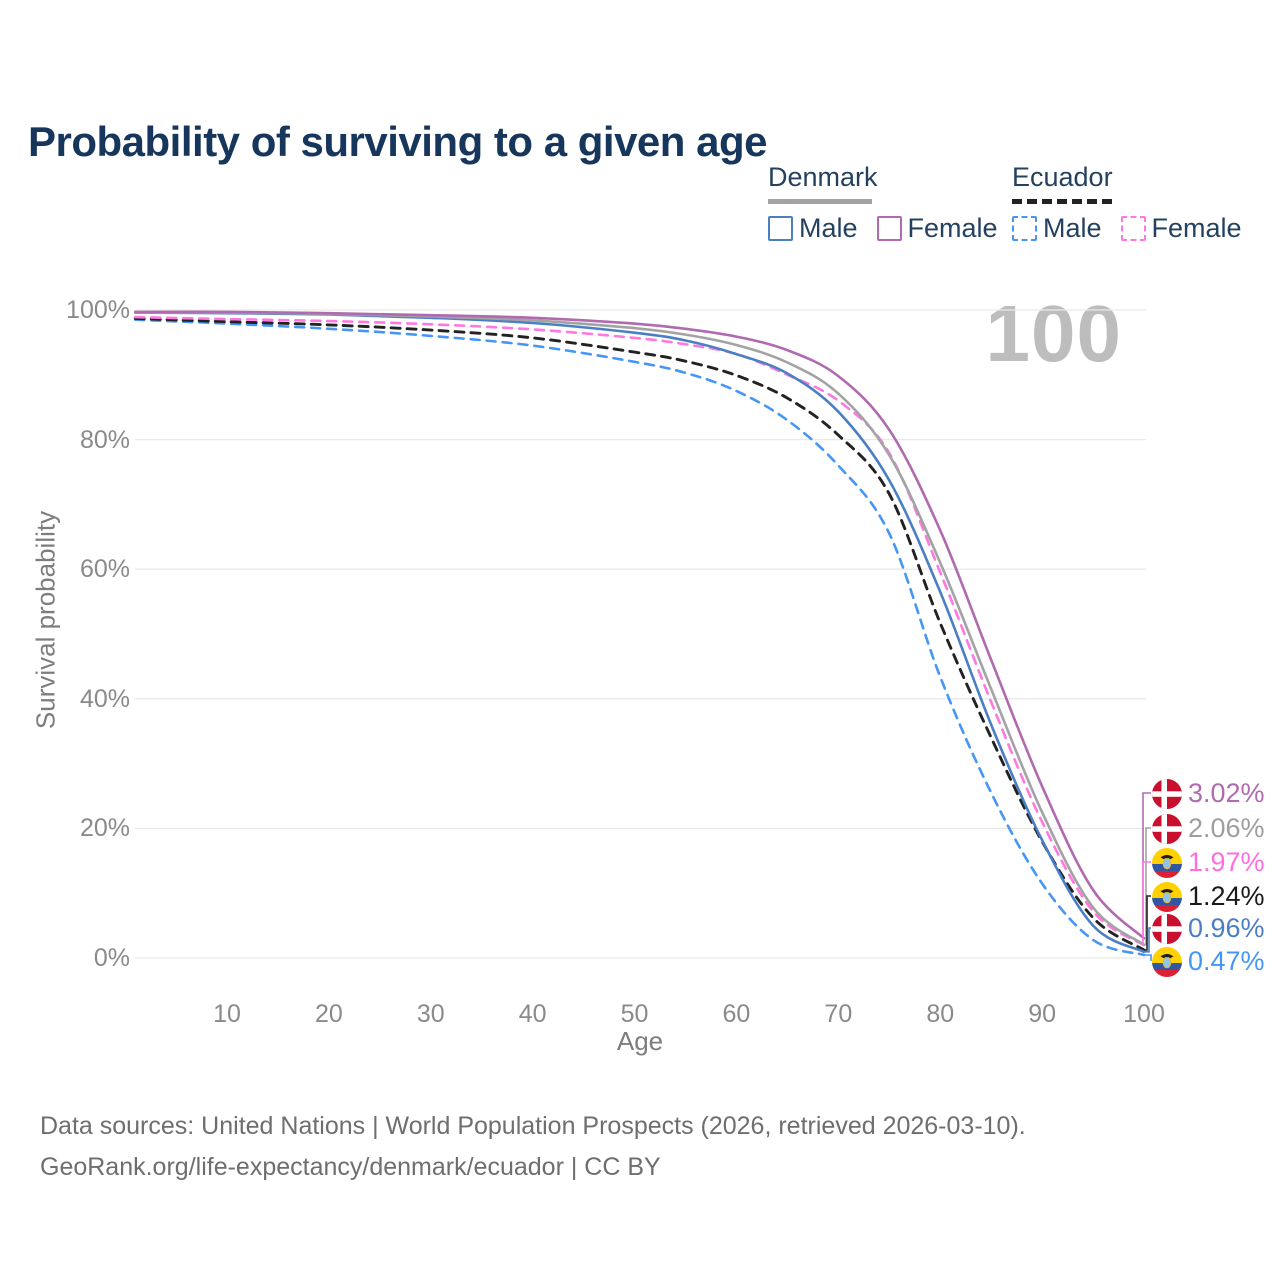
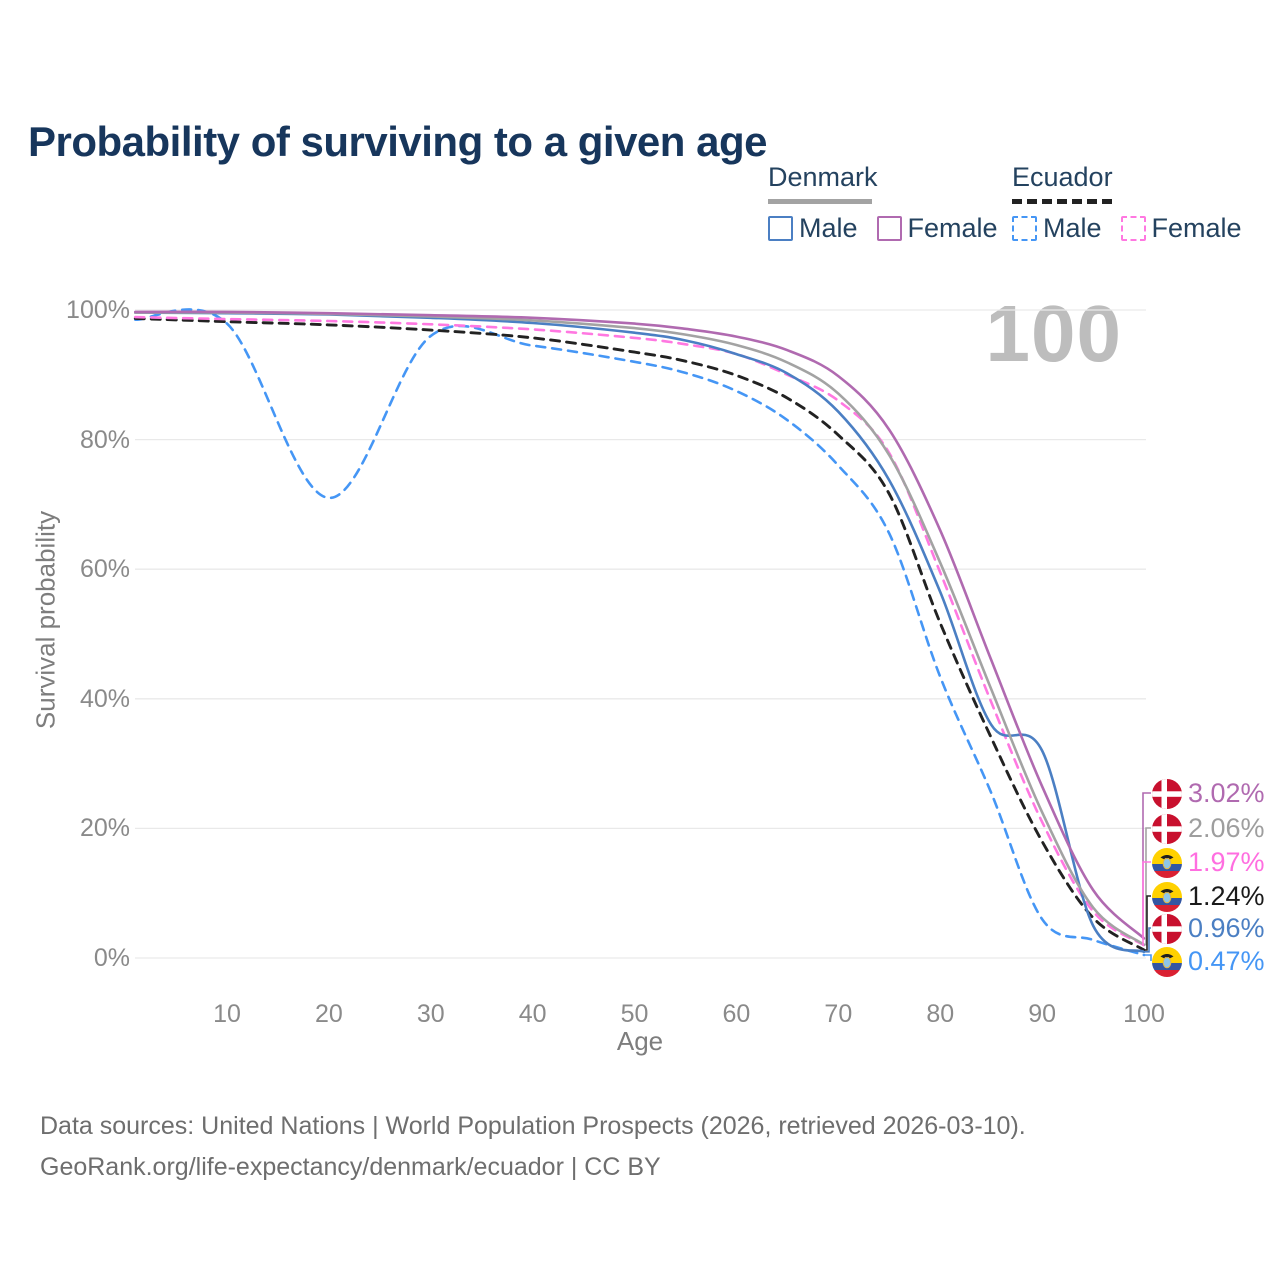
Ecuador Male/20: 97% -> 71%
Denmark Male/90: 18% -> 32%
Ecuador Male/90: 12% -> 6%
